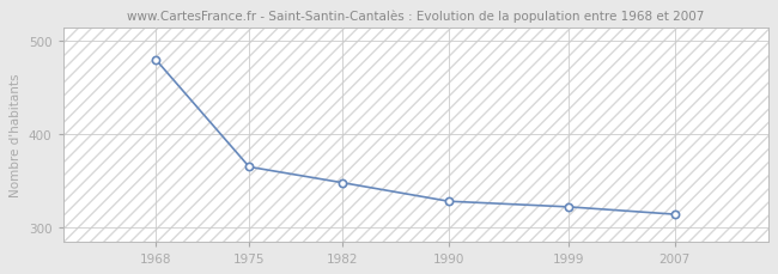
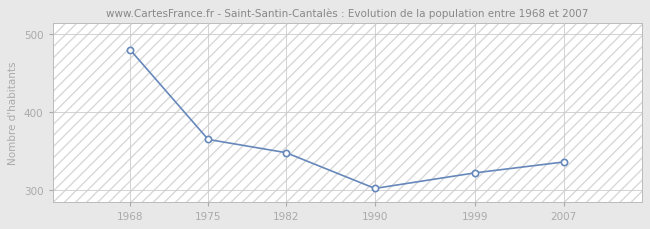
1990: 328 -> 302
2007: 314 -> 336
